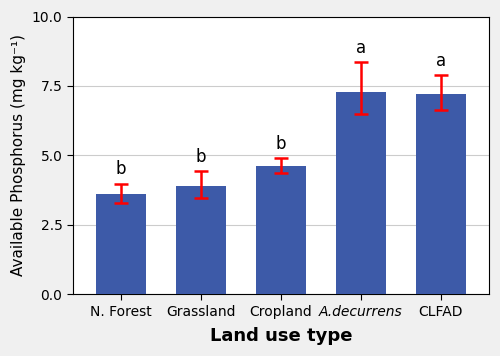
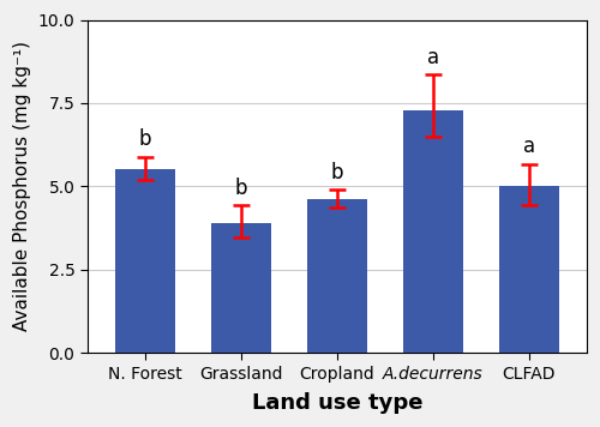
N. Forest: 3.6 -> 5.5
CLFAD: 7.2 -> 5.0
